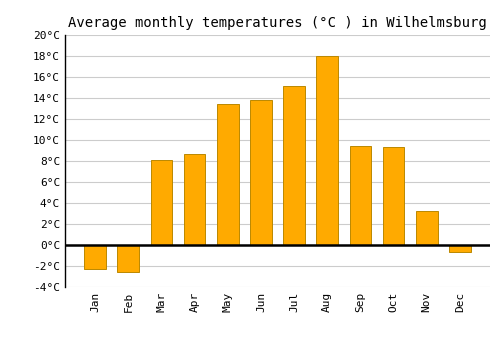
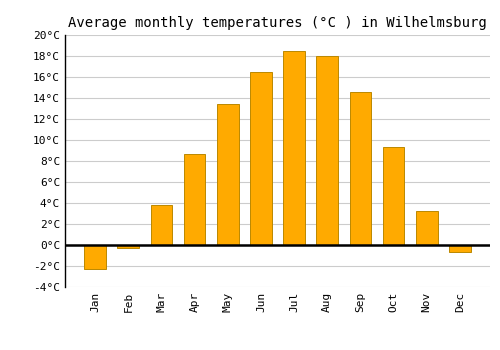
Feb: -2.6°C -> -0.3°C
Mar: 8.1°C -> 3.8°C
Jun: 13.8°C -> 16.5°C
Jul: 15.1°C -> 18.5°C
Sep: 9.4°C -> 14.6°C
